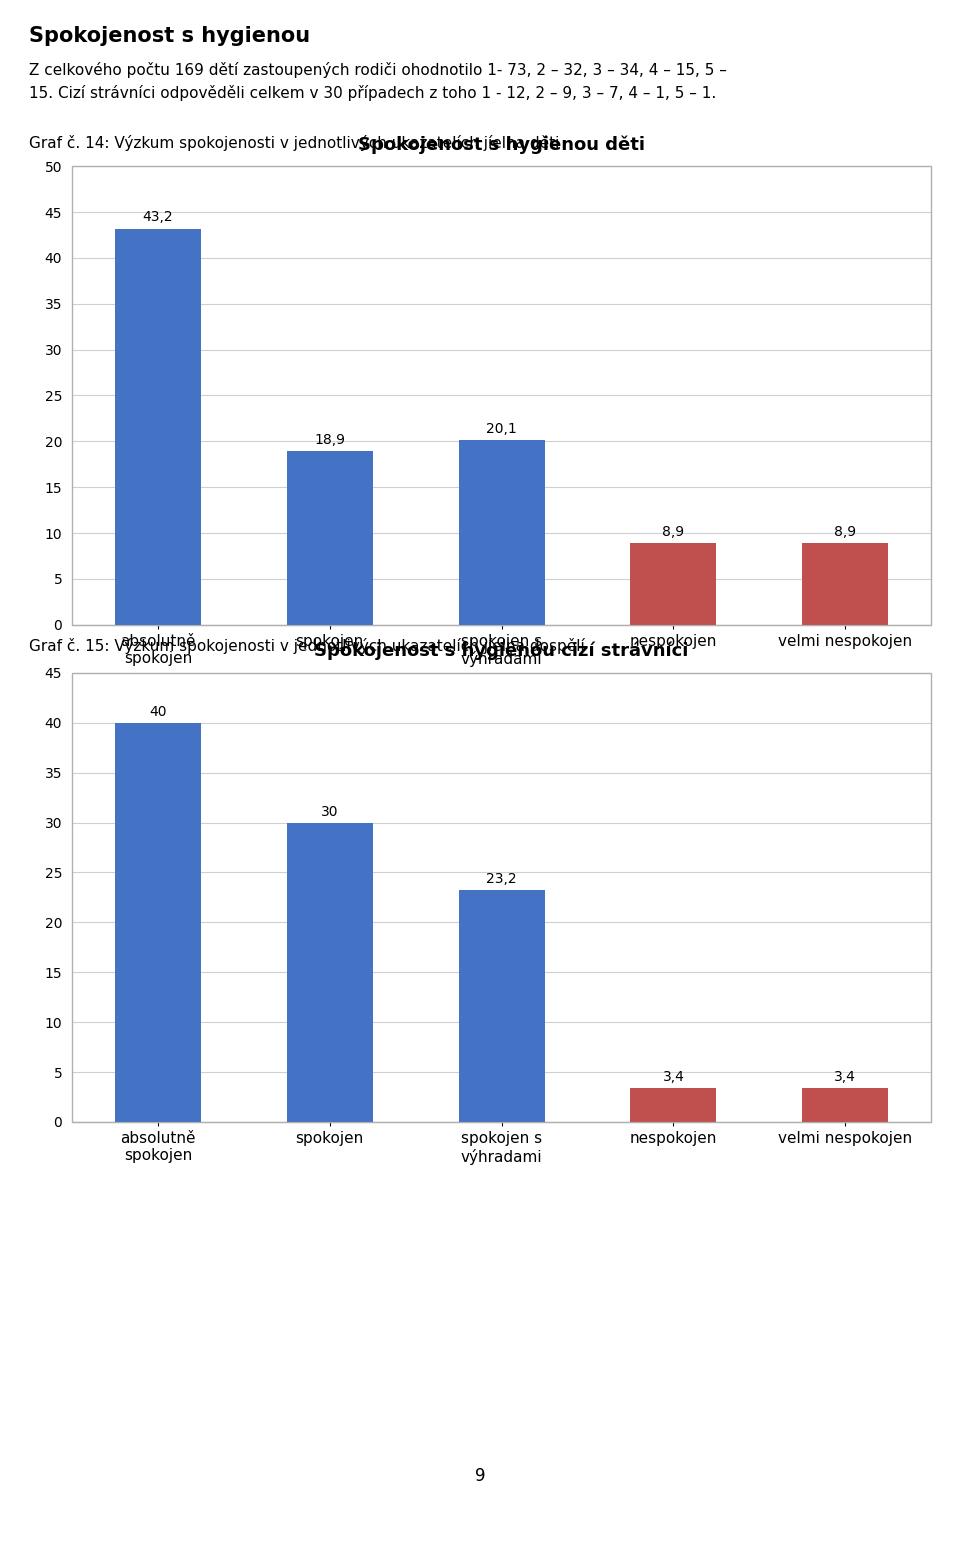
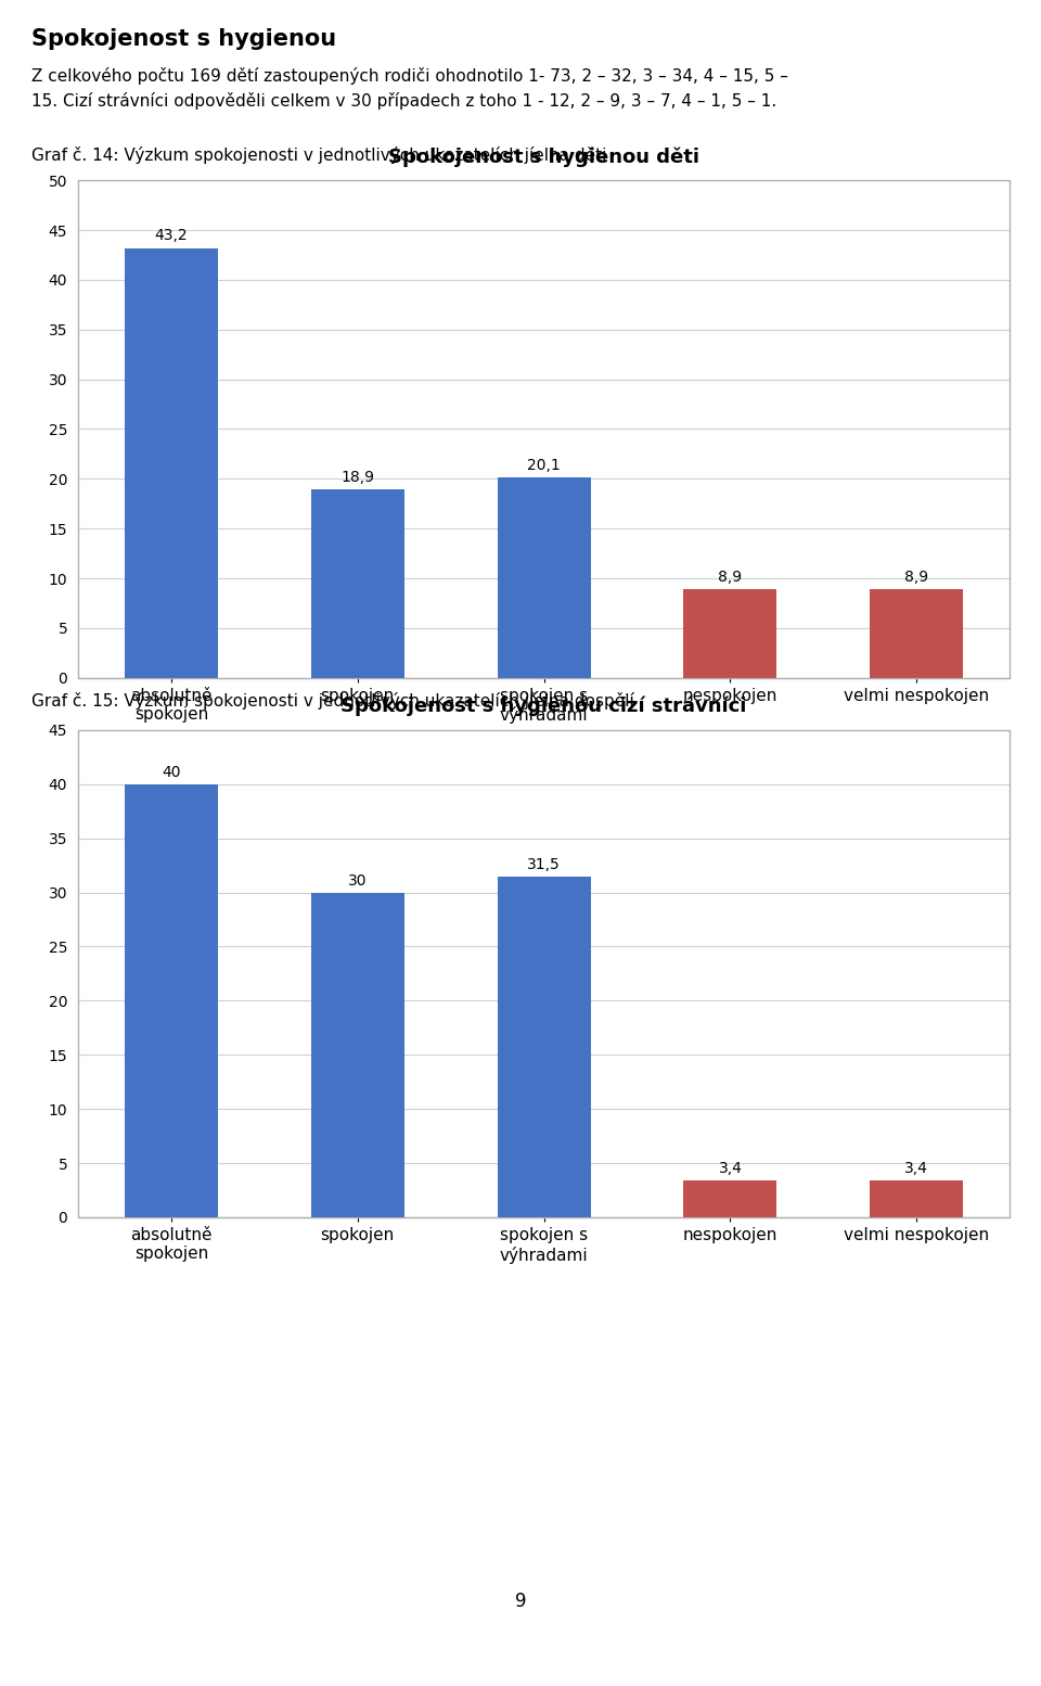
spokojen s výhradami: 23,2 -> 31,5
